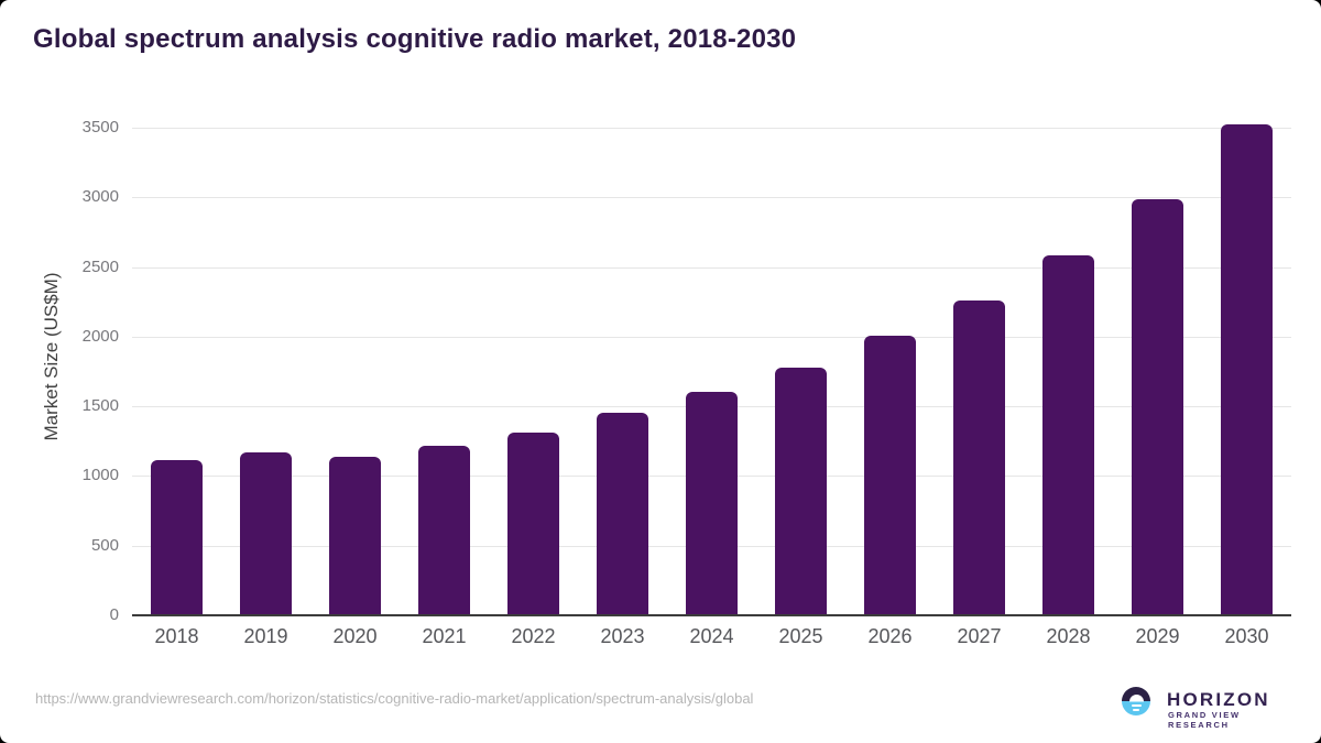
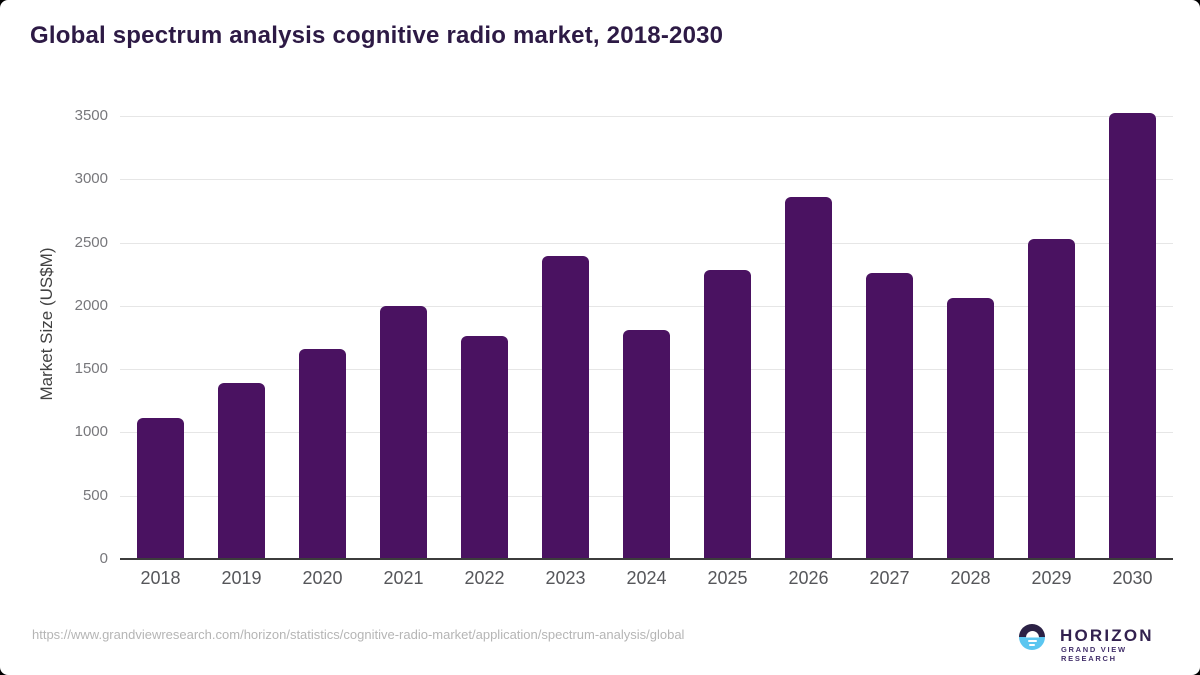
2019: 1170 -> 1390
2020: 1140 -> 1660
2021: 1220 -> 2000
2022: 1320 -> 1760
2023: 1450 -> 2390
2024: 1600 -> 1810
2025: 1780 -> 2280
2026: 2000 -> 2860
2028: 2580 -> 2060
2029: 2980 -> 2530
